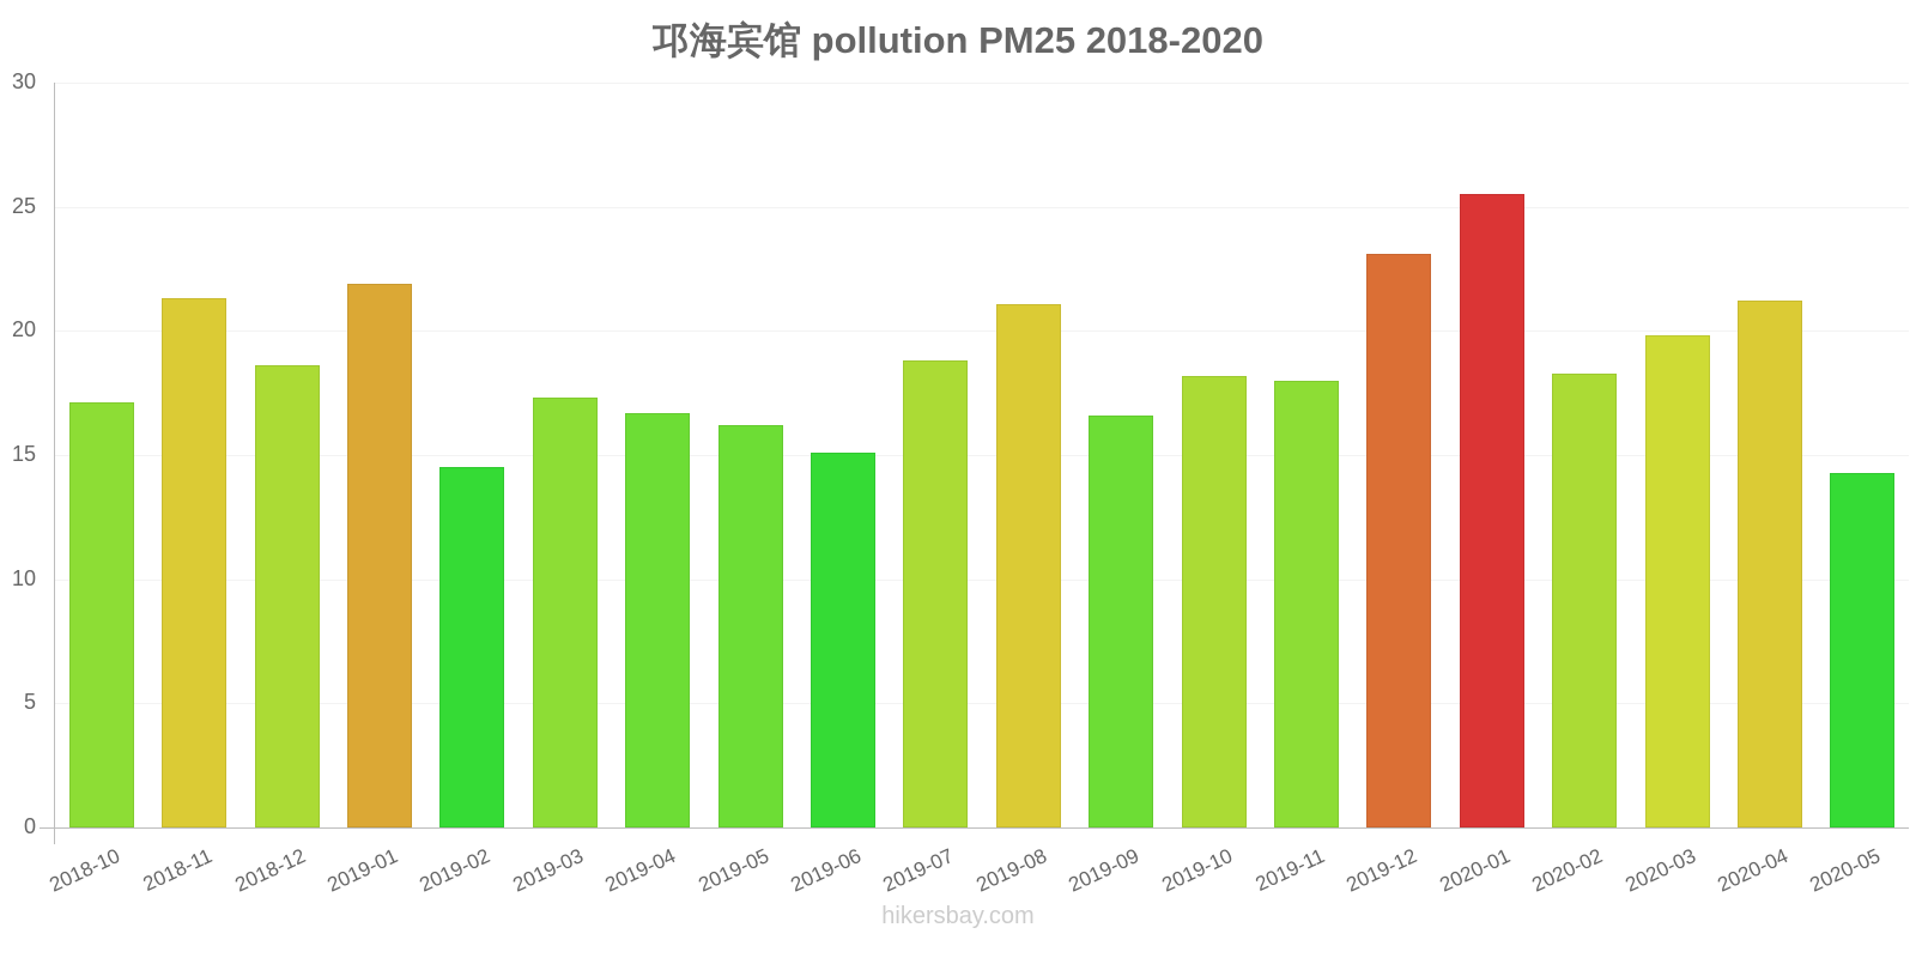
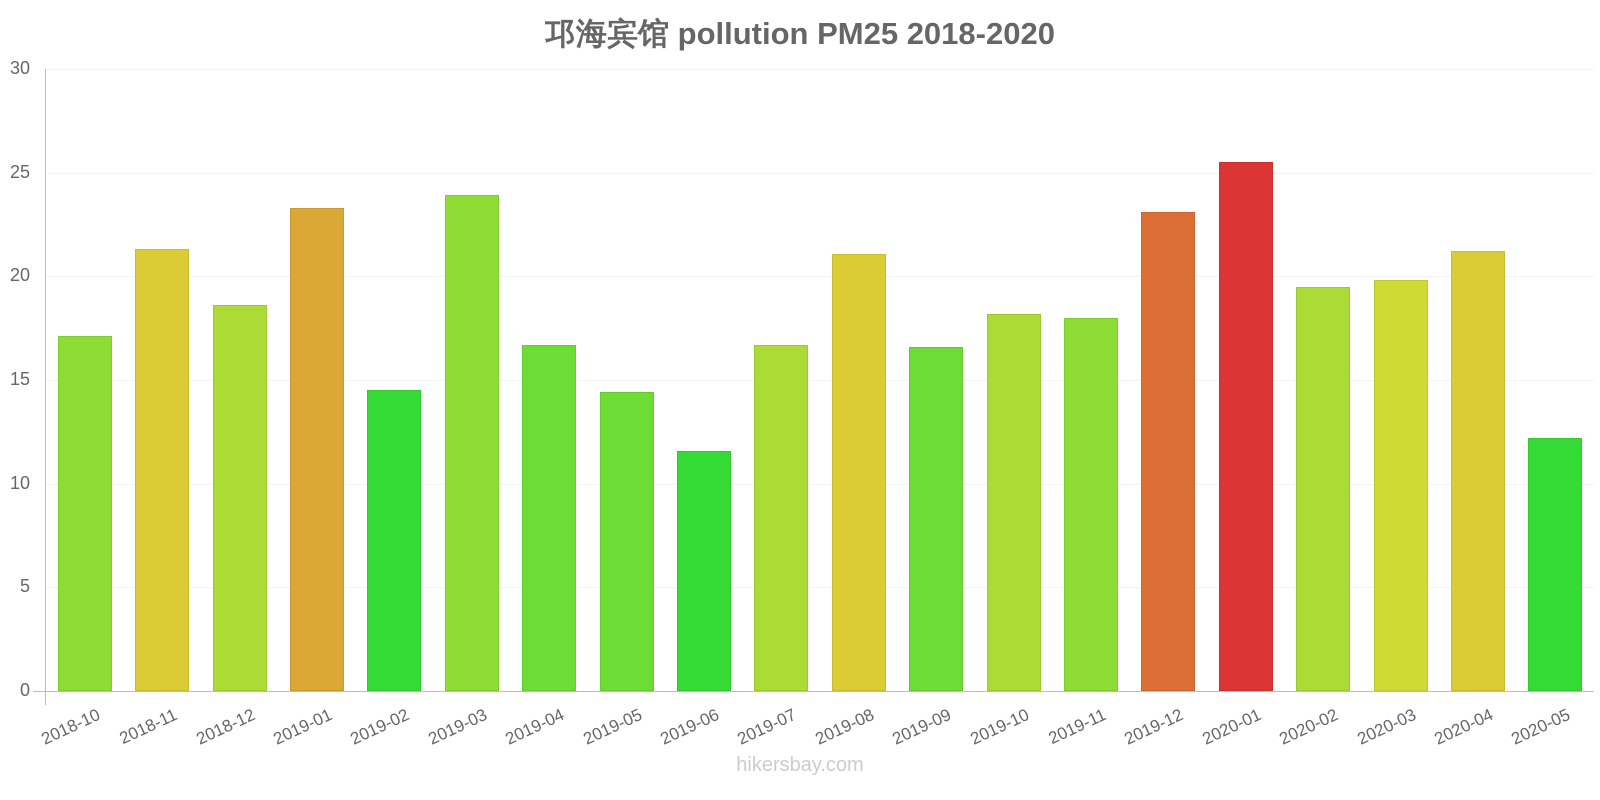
2019-01: 21.9 -> 23.3
2019-03: 17.3 -> 23.9
2019-05: 16.2 -> 14.4
2019-06: 15.1 -> 11.6
2019-07: 18.8 -> 16.7
2020-02: 18.3 -> 19.5
2020-05: 14.3 -> 12.2
